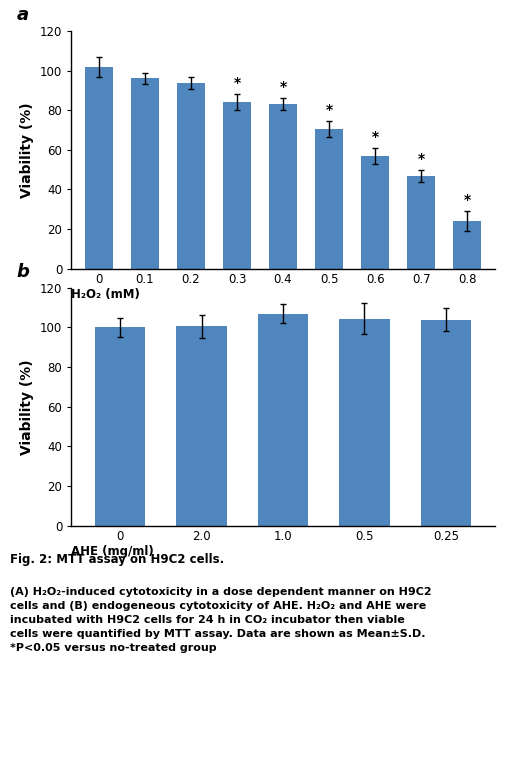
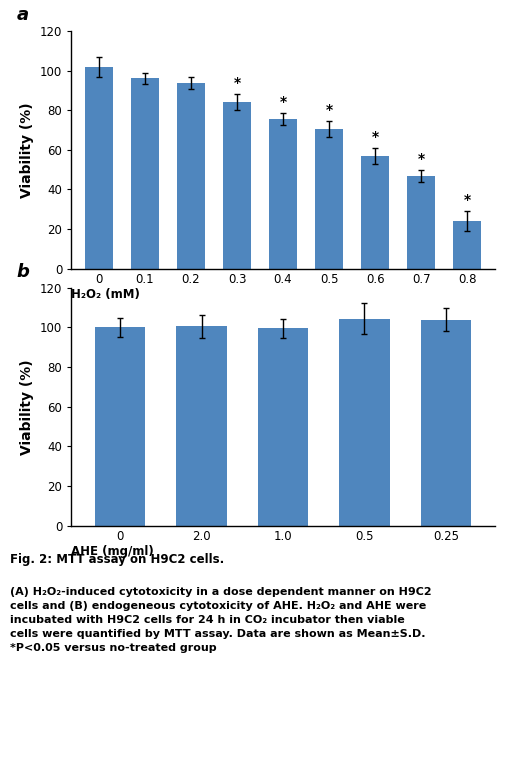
0.4: 83 -> 76
1.0: 107 -> 100
